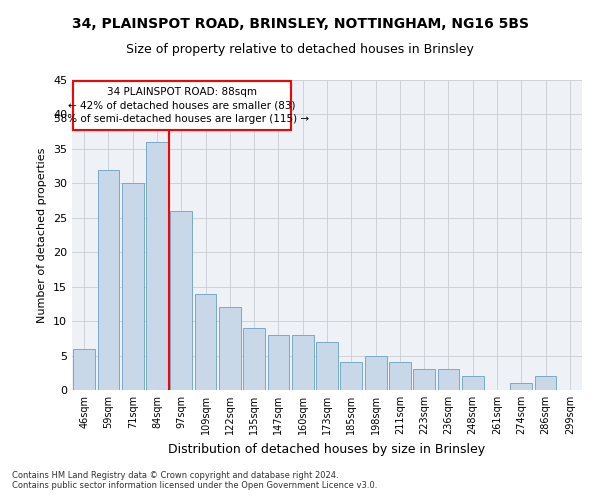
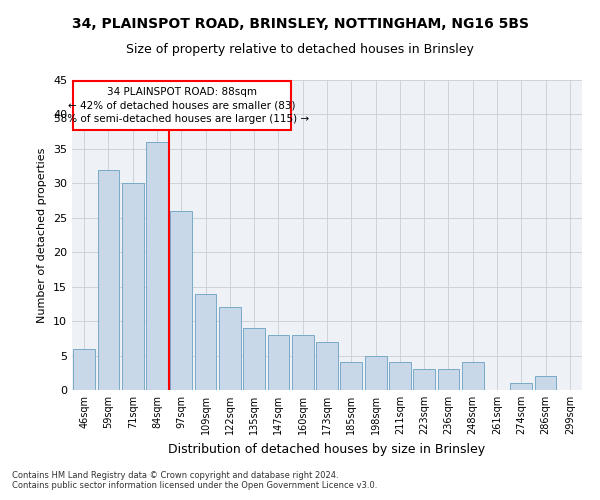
248sqm: 2 -> 4
